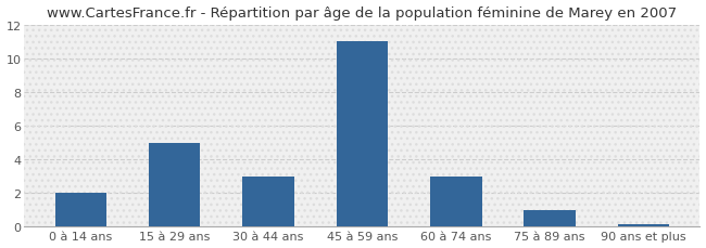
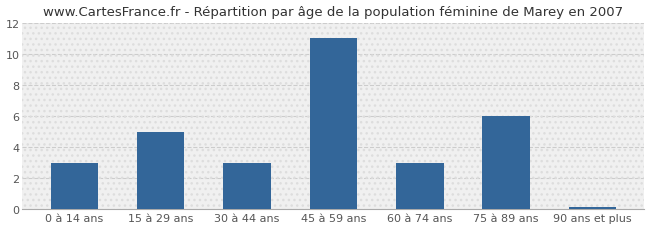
0 à 14 ans: 2.0 -> 3.0
75 à 89 ans: 1.0 -> 6.0
